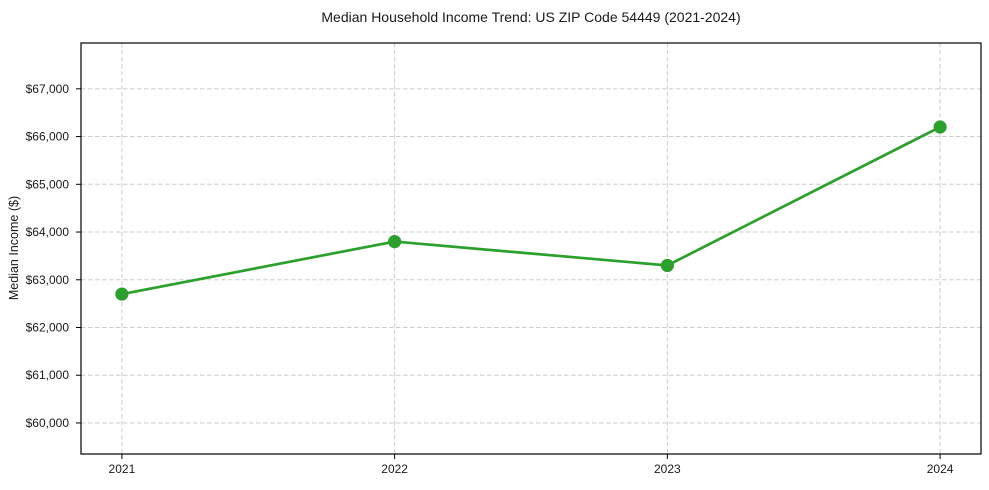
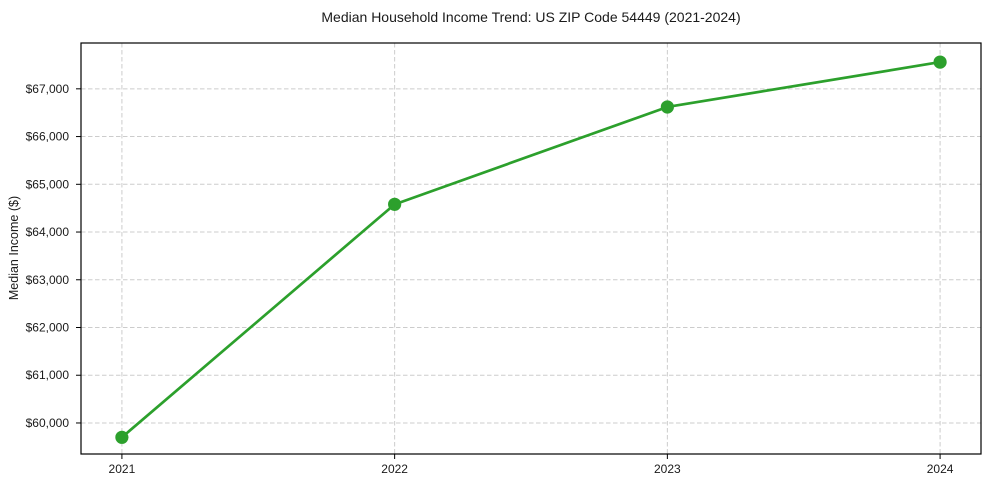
2021: $62700 -> $59700
2022: $63800 -> $64600
2023: $63300 -> $66600
2024: $66200 -> $67600
